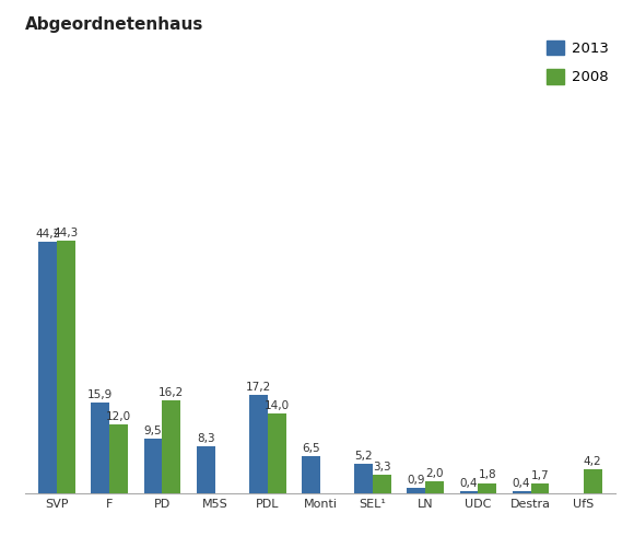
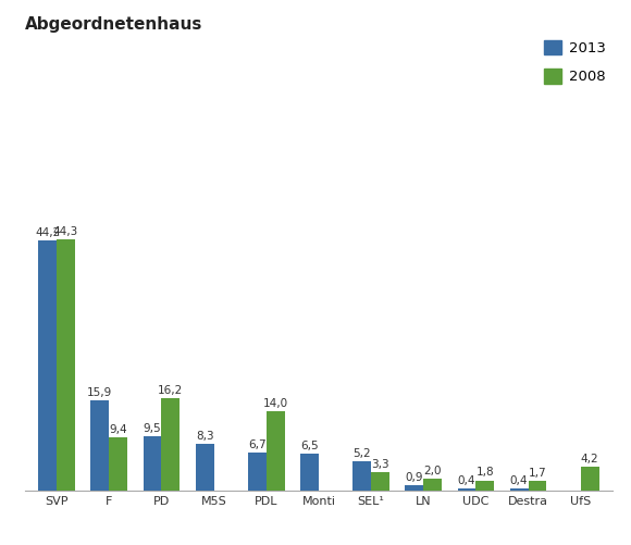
2008/F: 12,0 -> 9,4
2013/PDL: 17,2 -> 6,7
